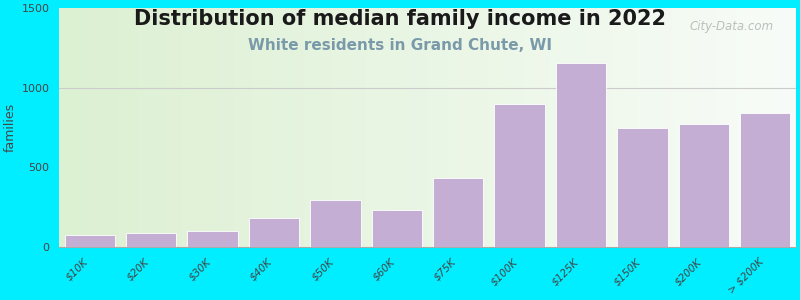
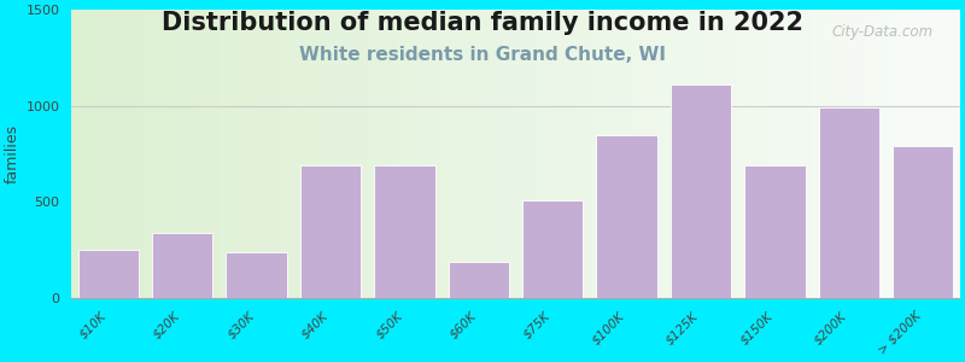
$10K: 80 -> 250
$20K: 90 -> 340
$30K: 100 -> 240
$40K: 180 -> 690
$50K: 300 -> 690
$60K: 240 -> 190
$75K: 440 -> 510
$100K: 900 -> 850
$125K: 1160 -> 1110
$150K: 740 -> 690
$200K: 780 -> 990
> $200K: 840 -> 790
